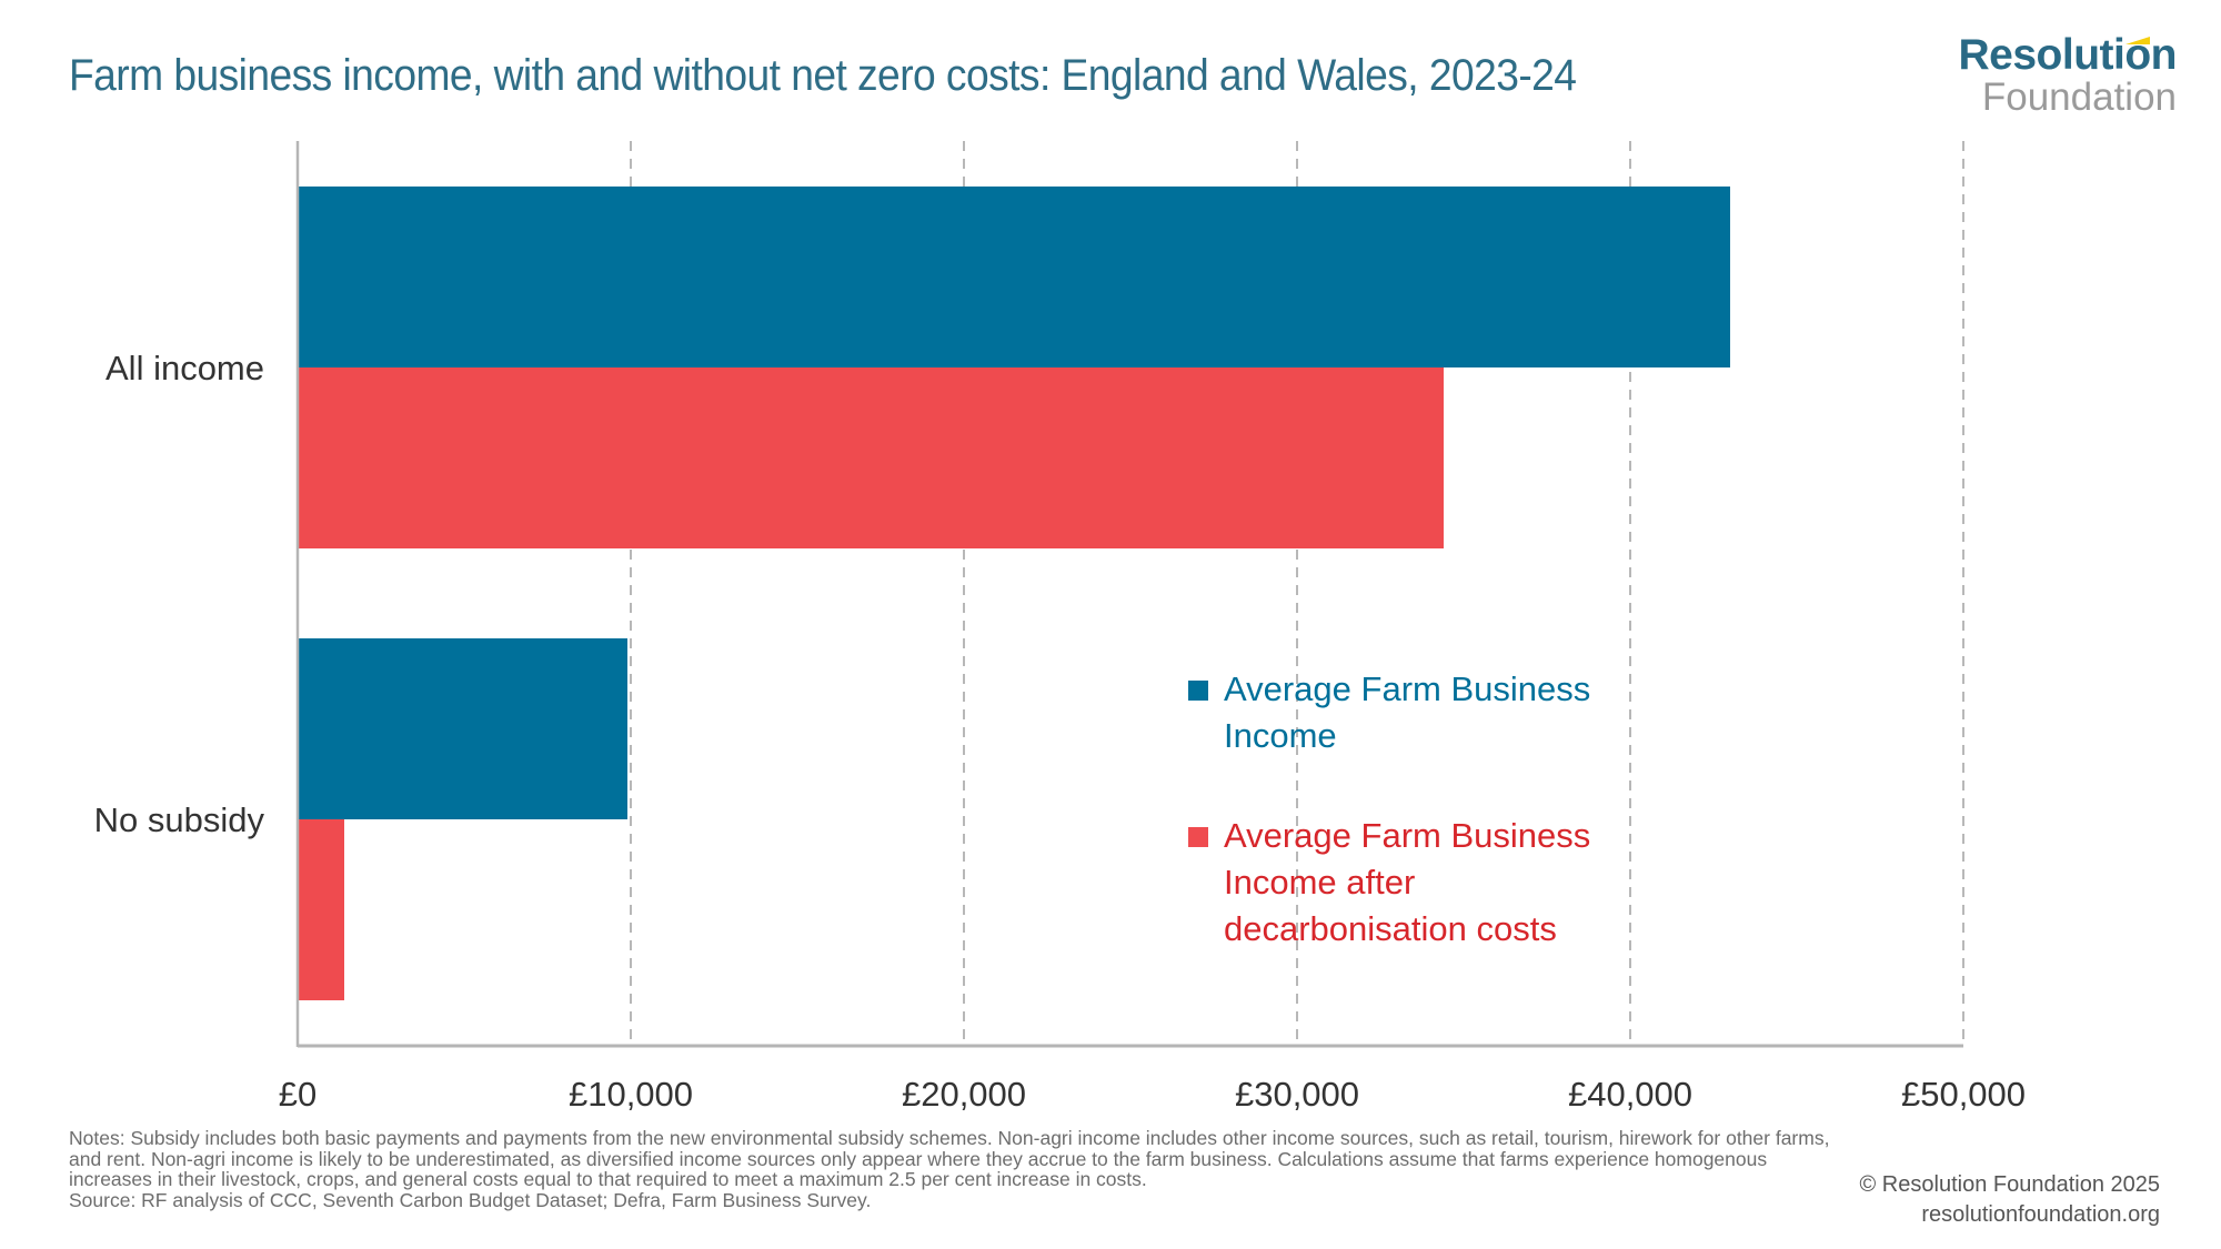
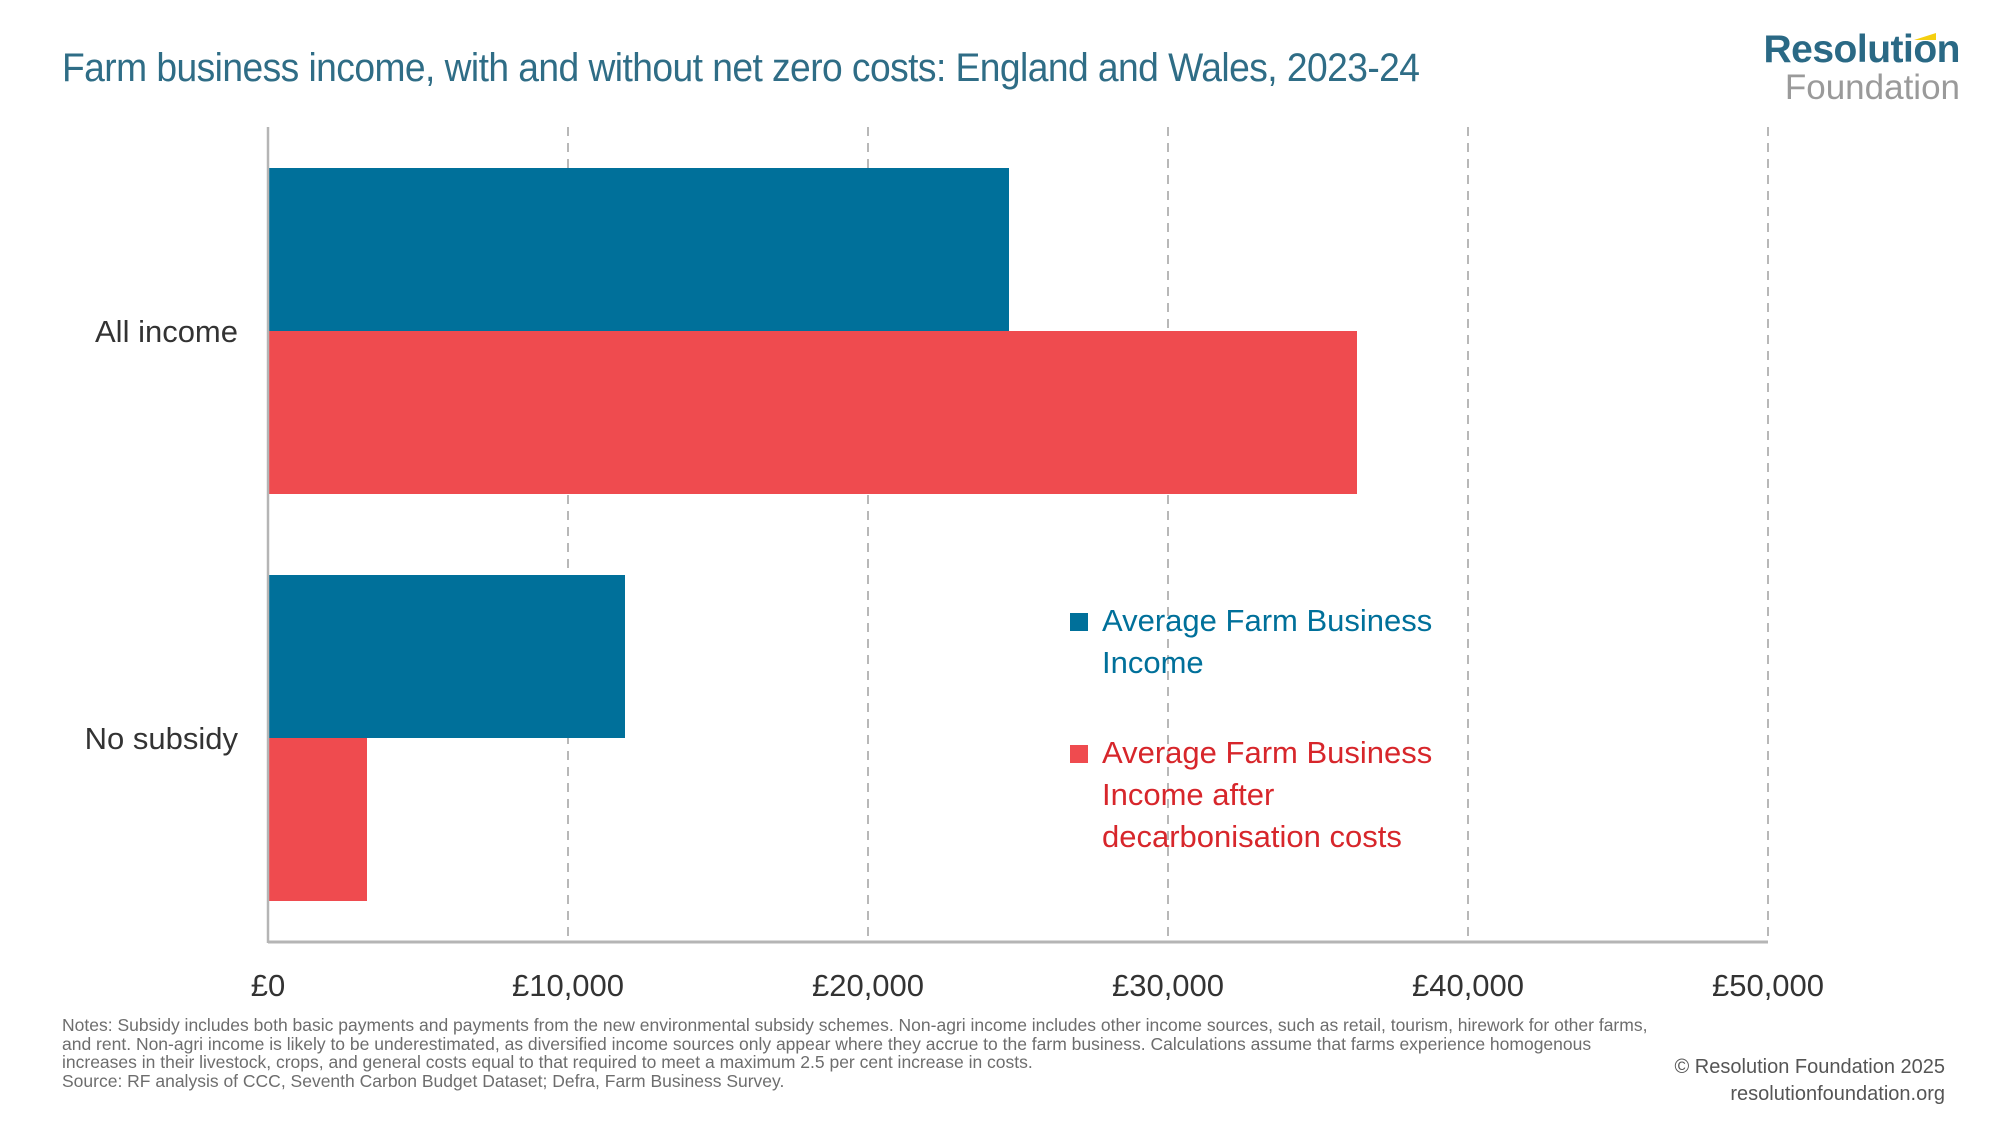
Average Farm Business Income/All income: £43000 -> £24700
Average Farm Business Income after decarbonisation costs/All income: £34400 -> £36300
Average Farm Business Income/No subsidy: £9900 -> £11900
Average Farm Business Income after decarbonisation costs/No subsidy: £1400 -> £3300
